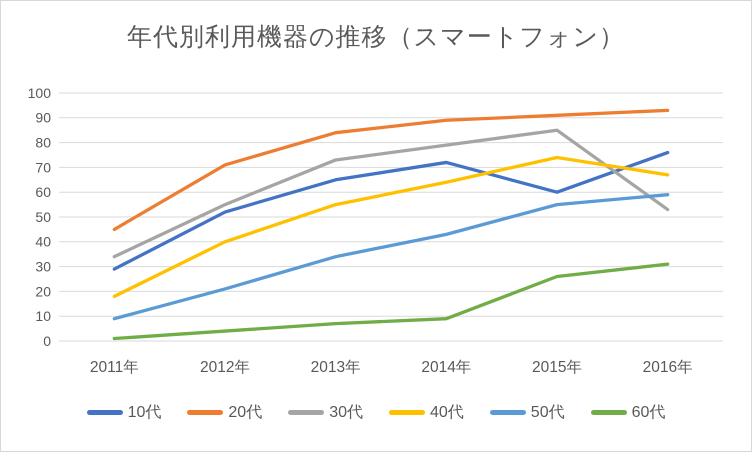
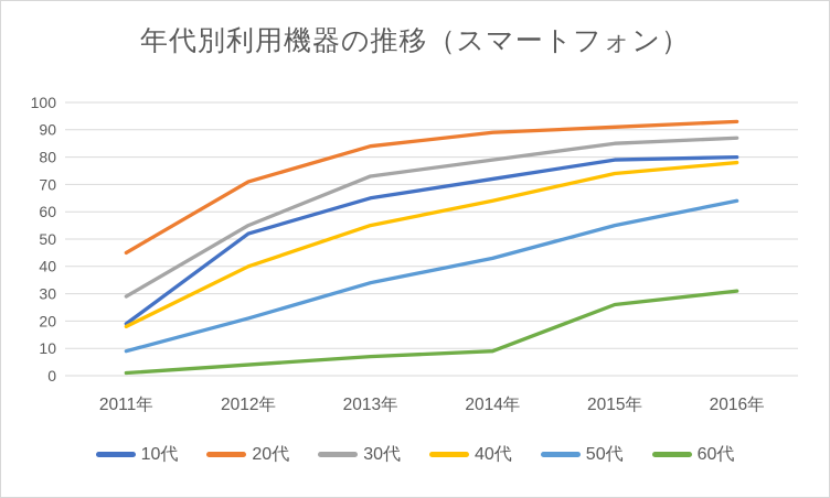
10代/2011年: 29 -> 19
30代/2011年: 34 -> 29
10代/2015年: 60 -> 79
10代/2016年: 76 -> 80
30代/2016年: 53 -> 87
40代/2016年: 67 -> 78
50代/2016年: 59 -> 64
